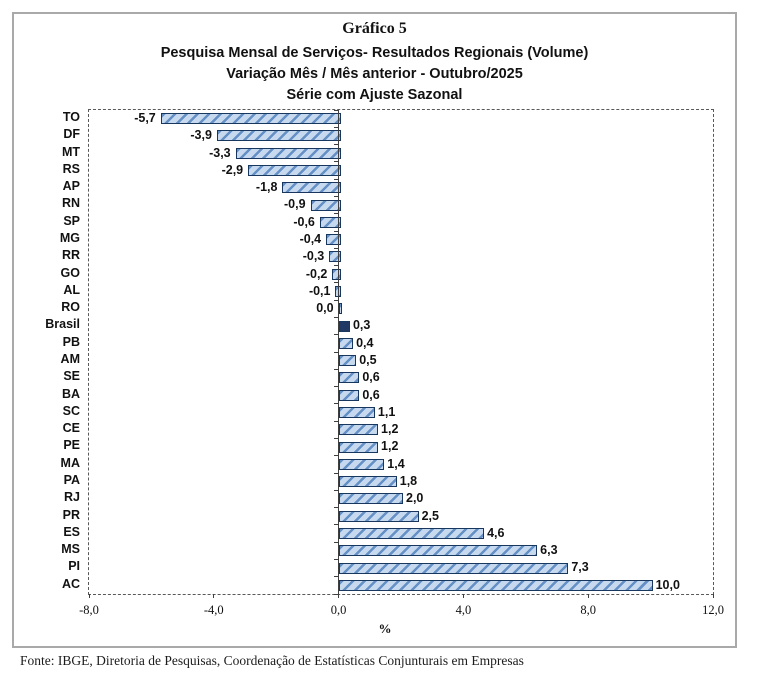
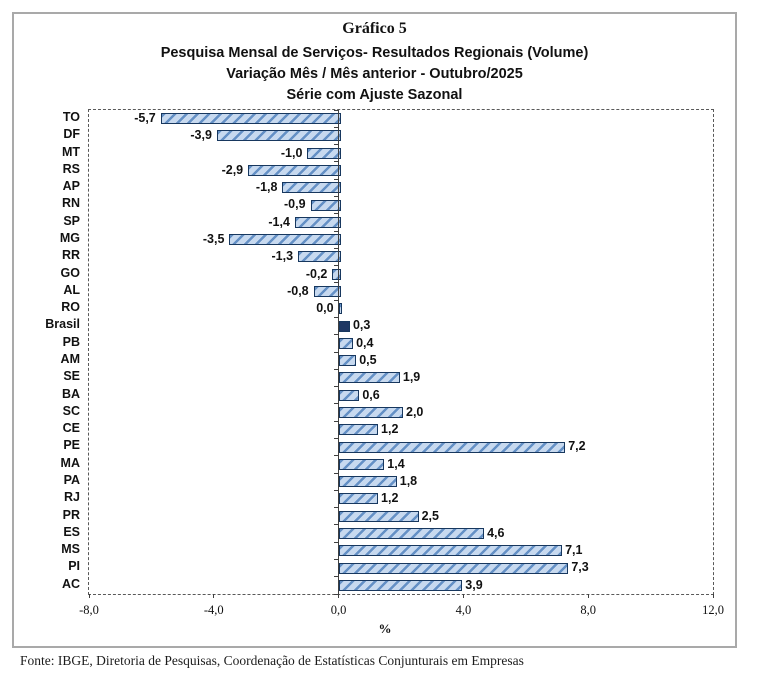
MT: -3,3 -> -1,0
SP: -0,6 -> -1,4
MG: -0,4 -> -3,5
RR: -0,3 -> -1,3
AL: -0,1 -> -0,8
SE: 0,6 -> 1,9
SC: 1,1 -> 2,0
PE: 1,2 -> 7,2
RJ: 2,0 -> 1,2
MS: 6,3 -> 7,1
AC: 10,0 -> 3,9
